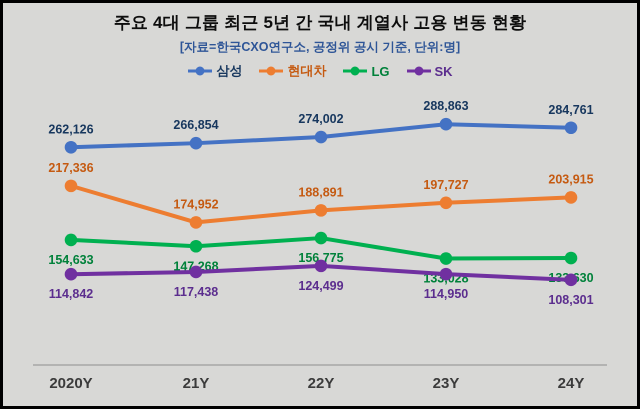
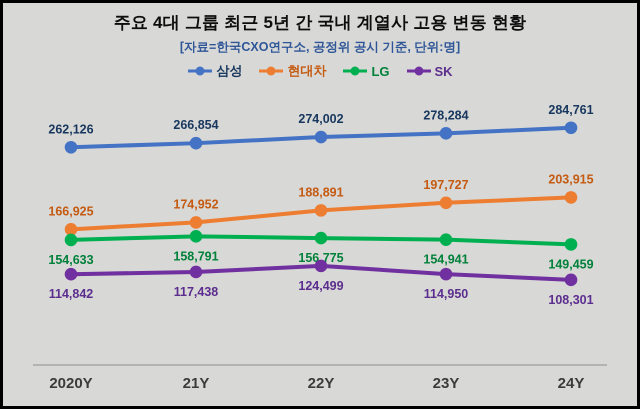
현대차/2020Y: 217,336 -> 166,925
LG/21Y: 147,268 -> 158,791
삼성/23Y: 288,863 -> 278,284
LG/23Y: 133,028 -> 154,941
LG/24Y: 133,630 -> 149,459
